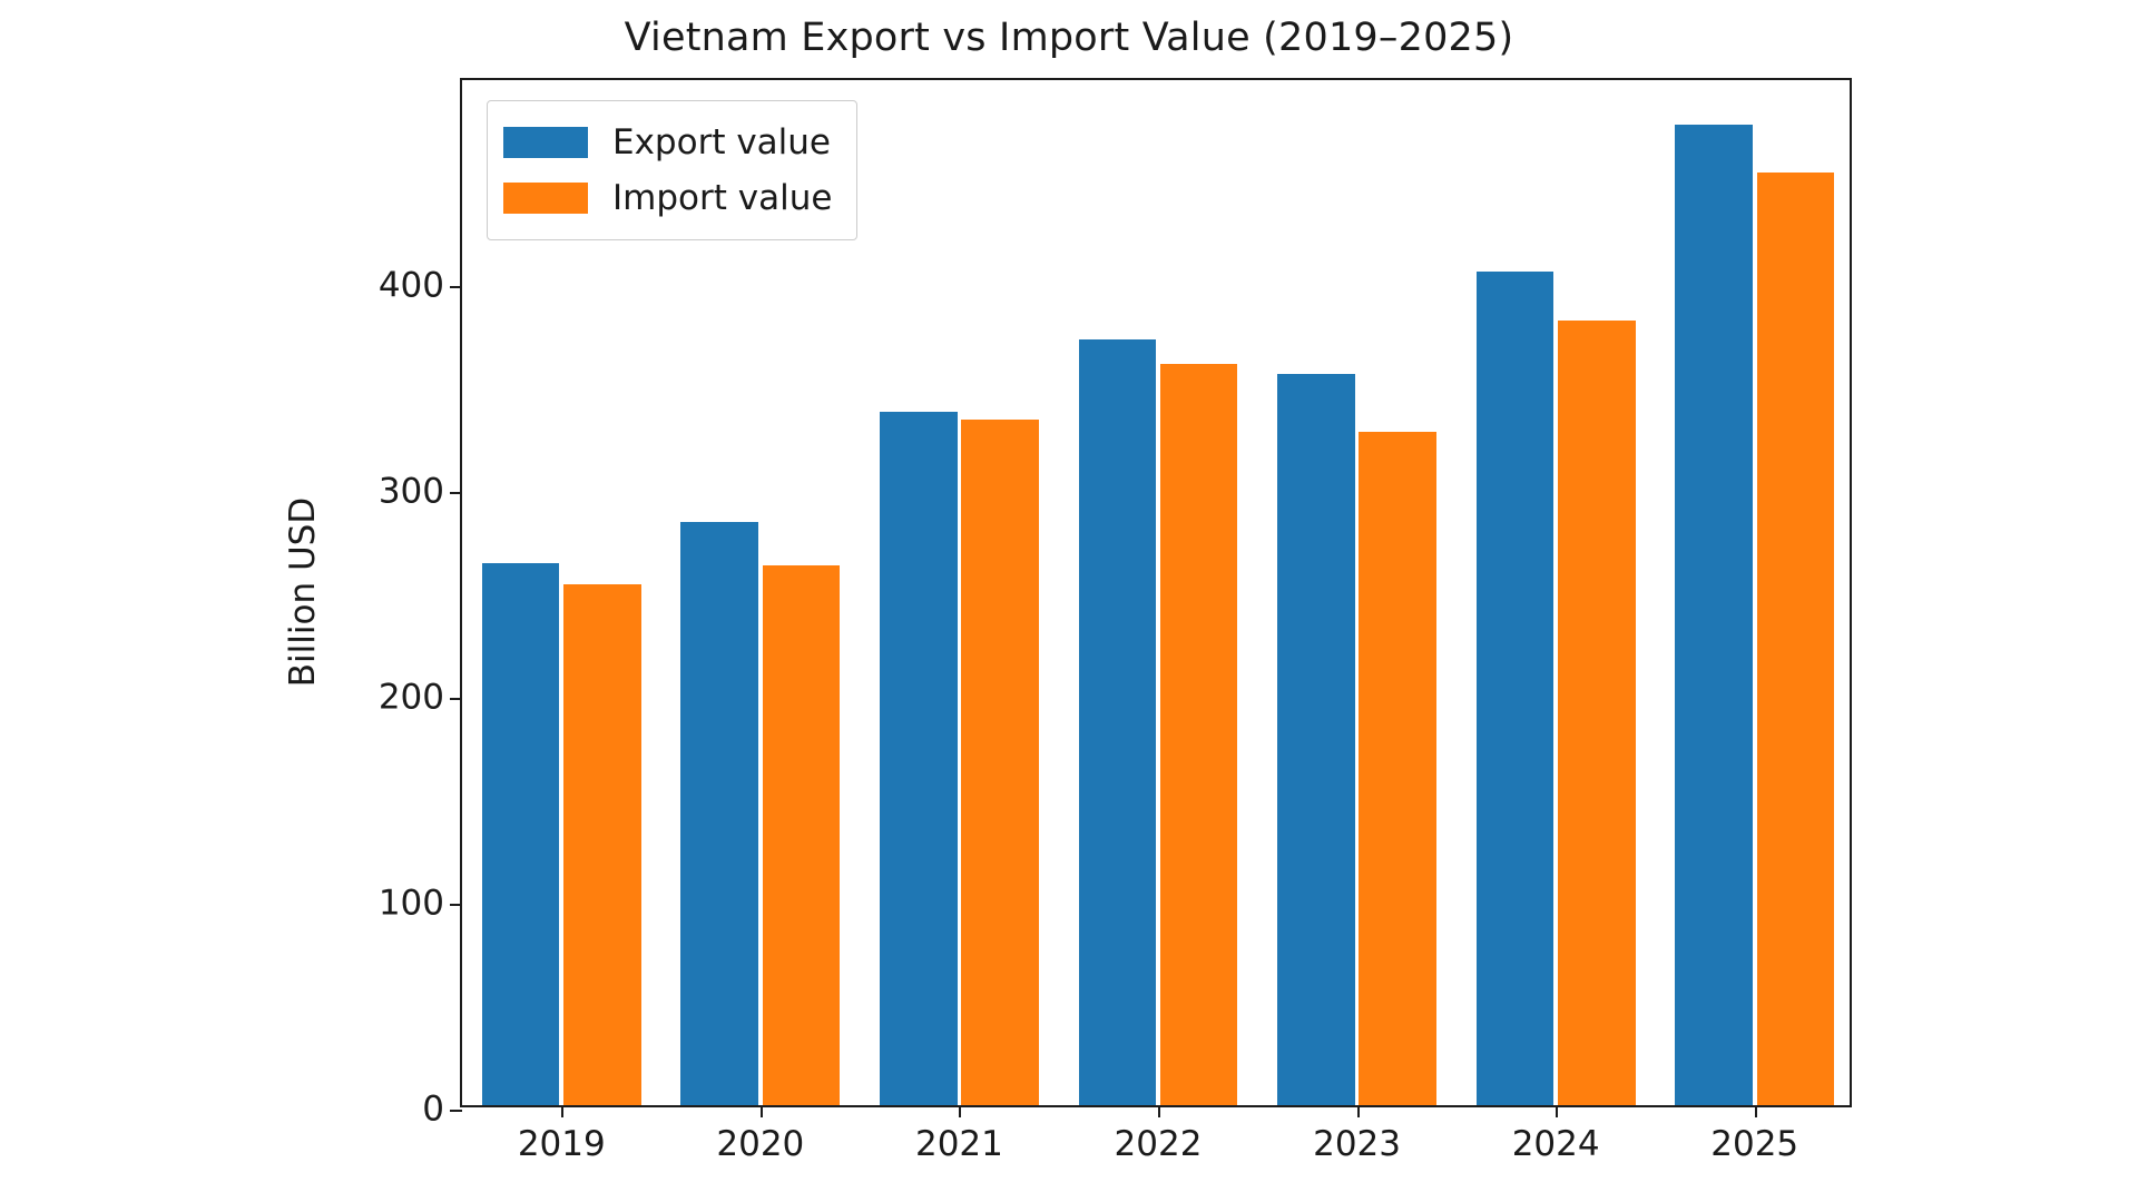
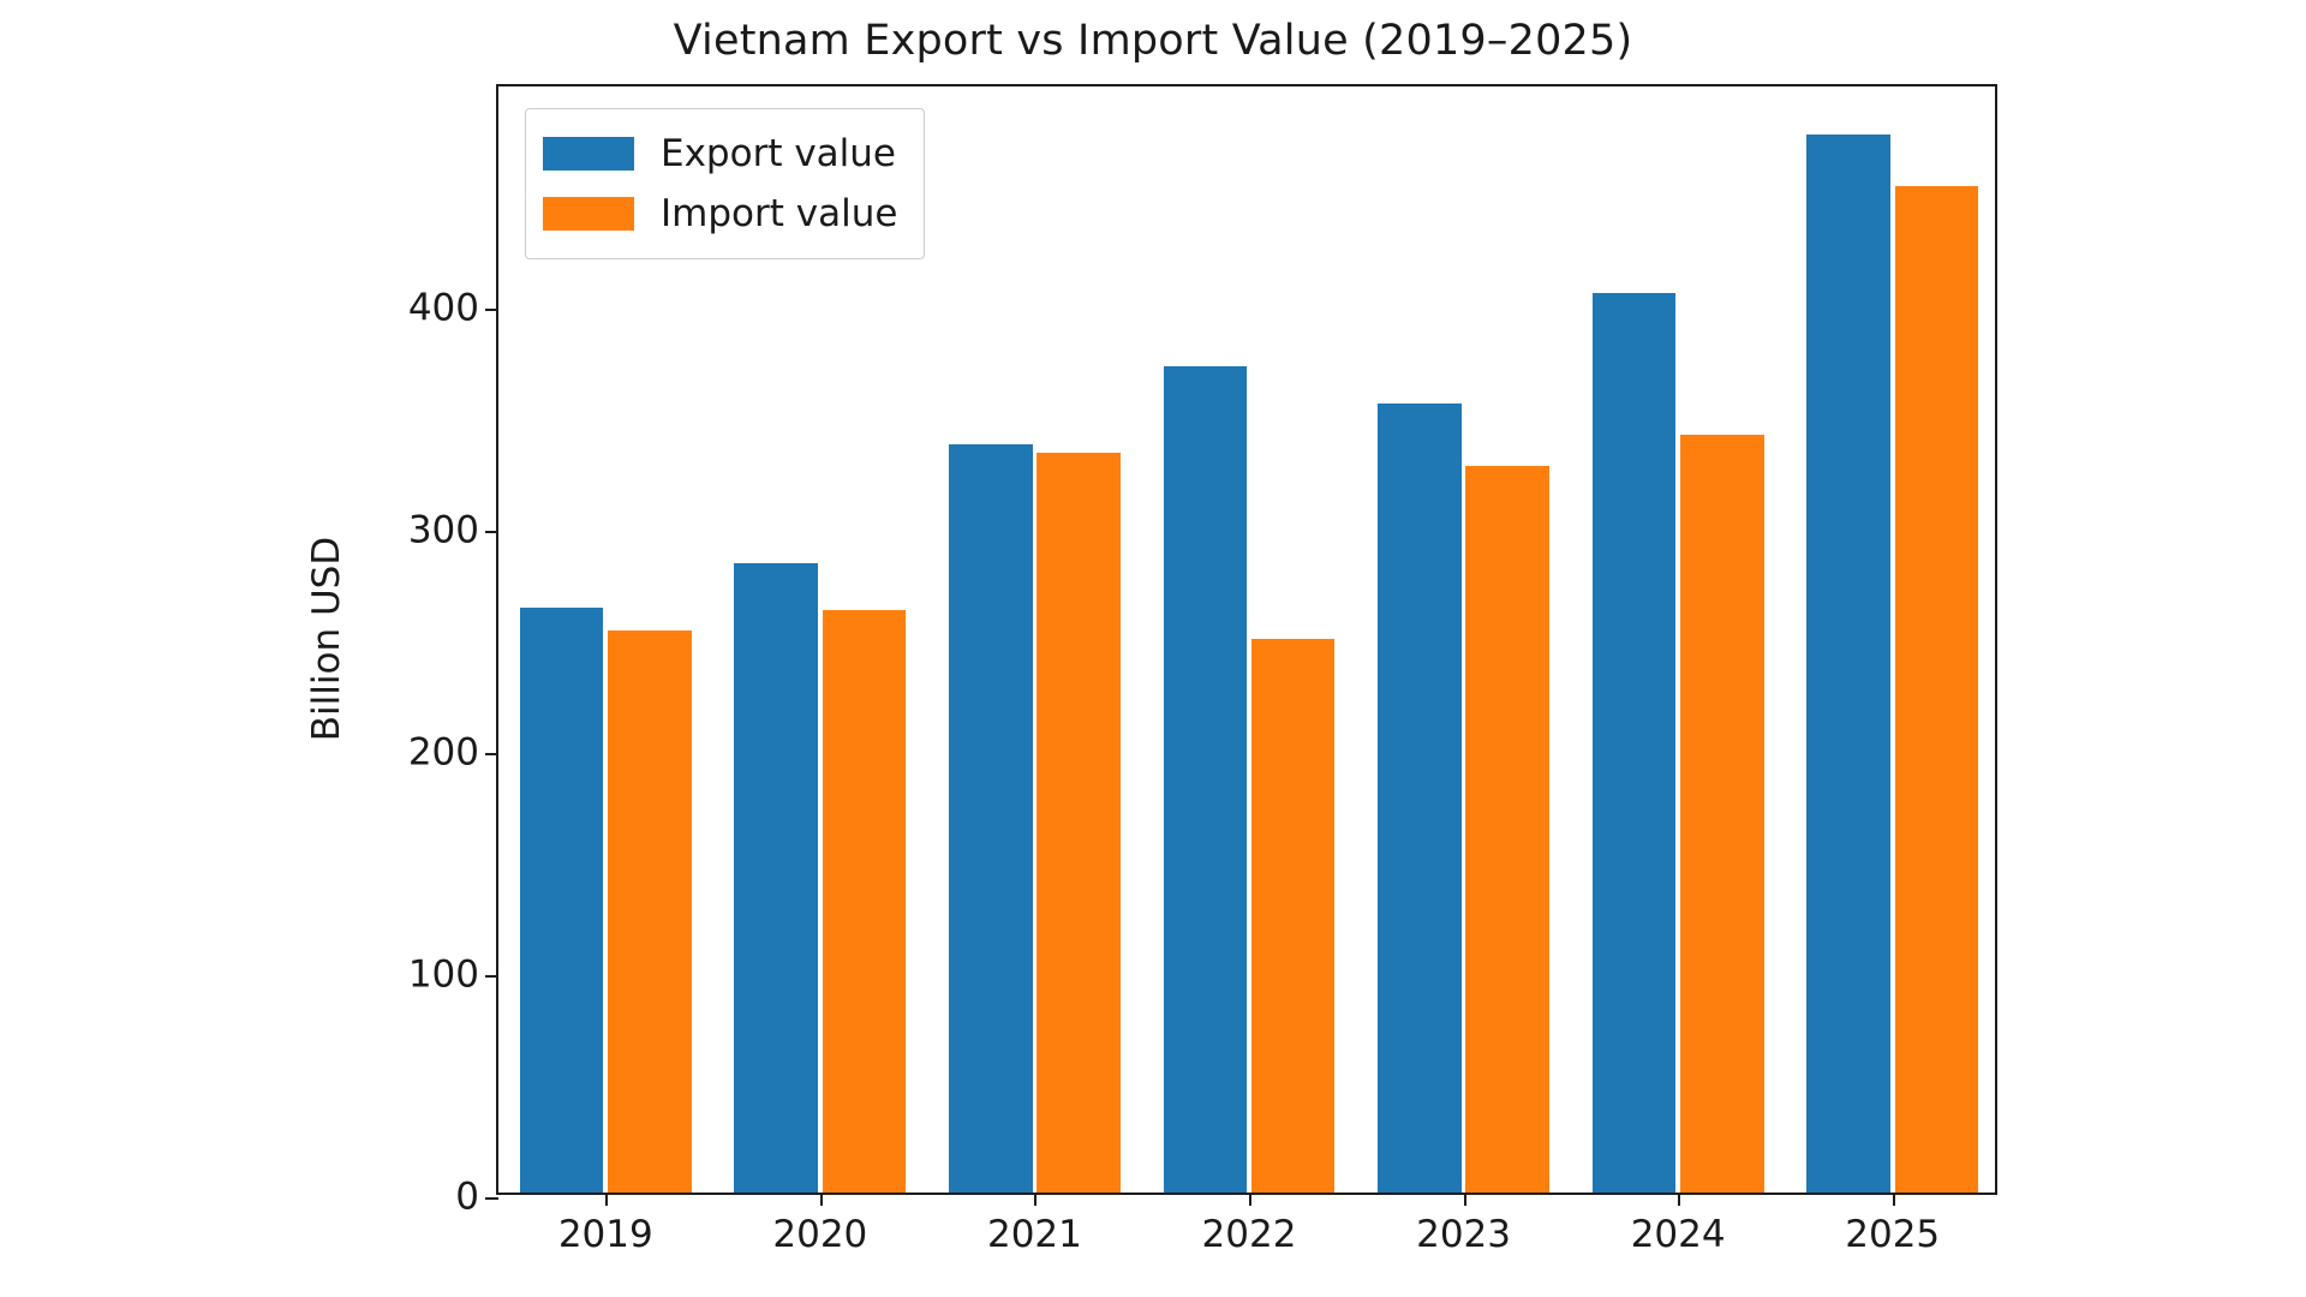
Import value/2022: 360 -> 249
Import value/2024: 381 -> 341
